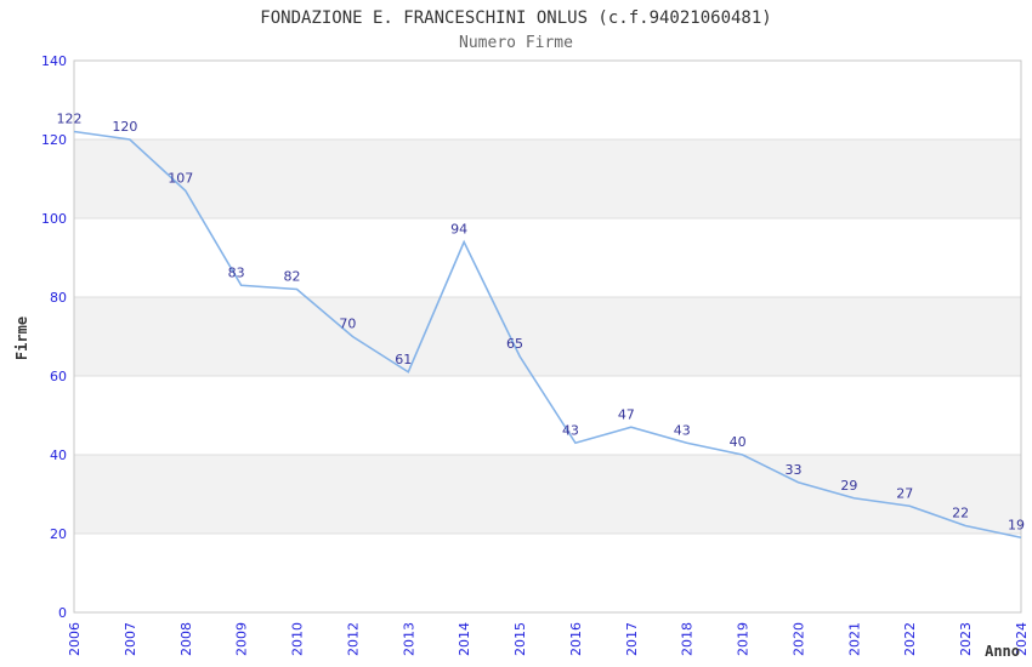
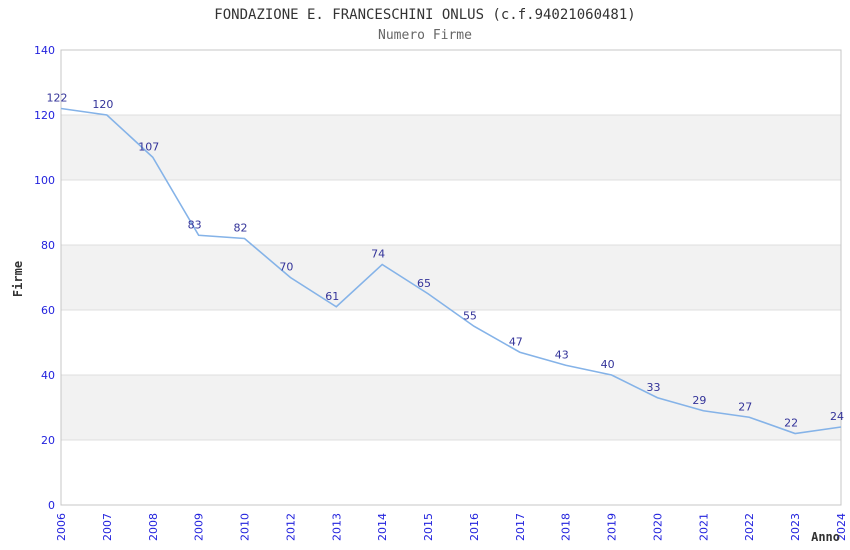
2014: 94 -> 74
2016: 43 -> 55
2024: 19 -> 24
